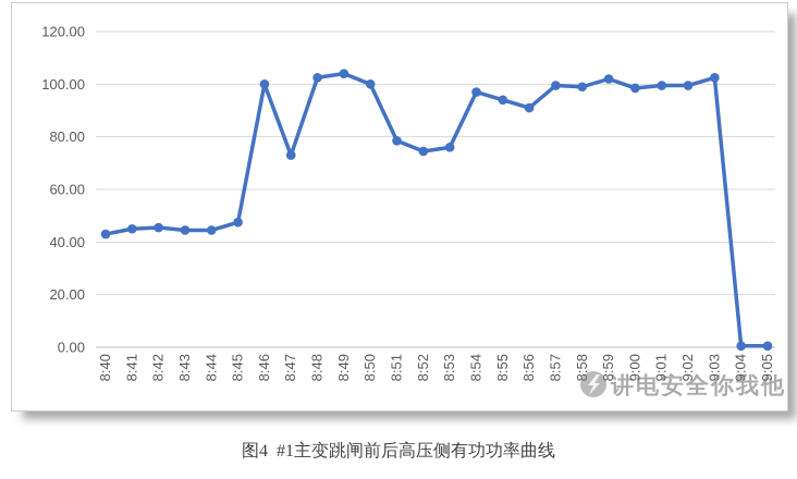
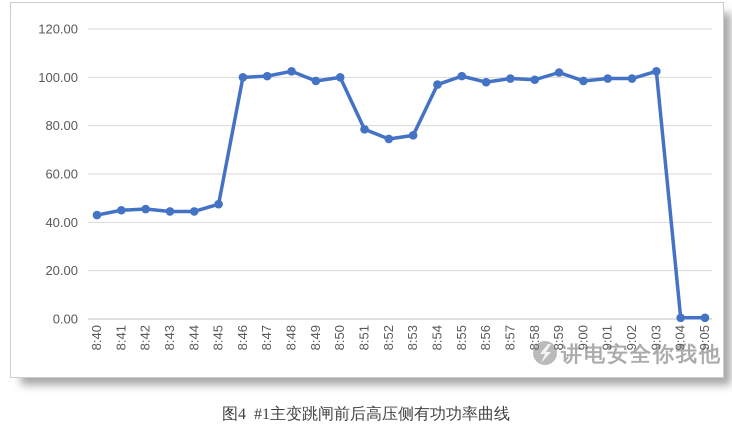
8:47: 73 -> 100
8:49: 104 -> 98
8:55: 94 -> 100
8:56: 91 -> 98
